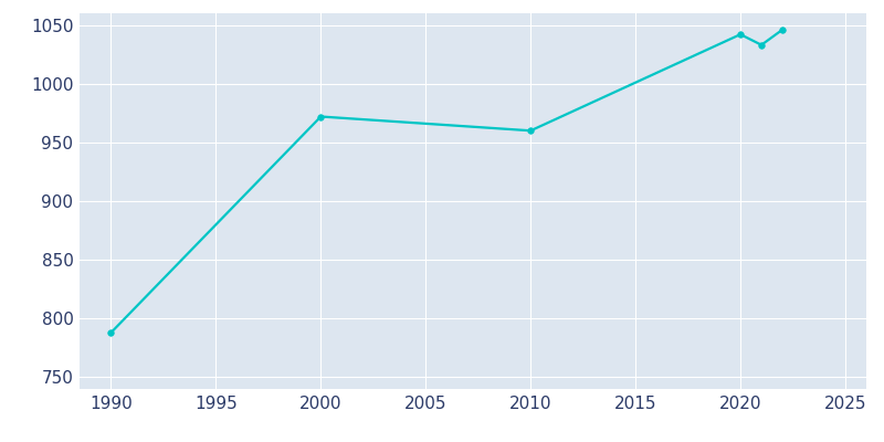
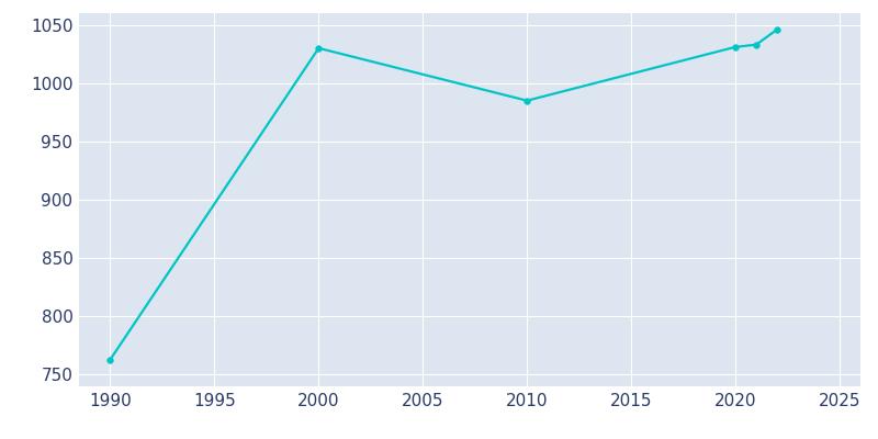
1990: 788 -> 763
2000: 972 -> 1030
2010: 960 -> 985
2020: 1042 -> 1031
